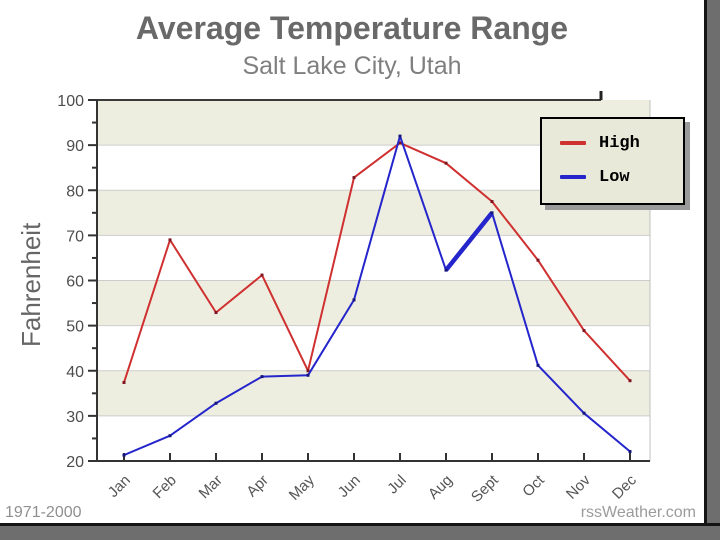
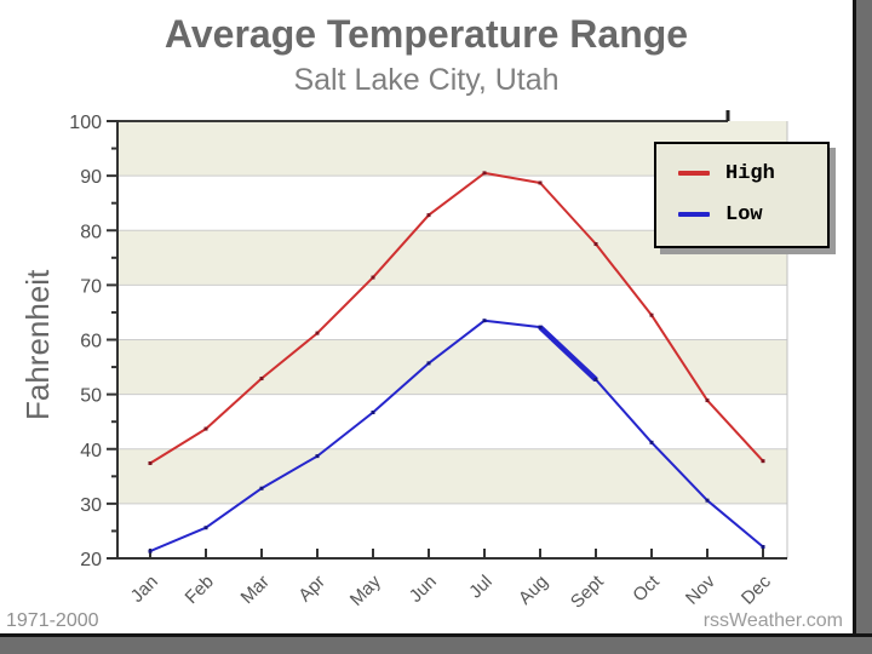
High/Feb: 69 -> 44
High/May: 40 -> 71
Low/May: 39 -> 47
Low/Jul: 92 -> 64
High/Aug: 86 -> 89
Low/Sept: 75 -> 53
